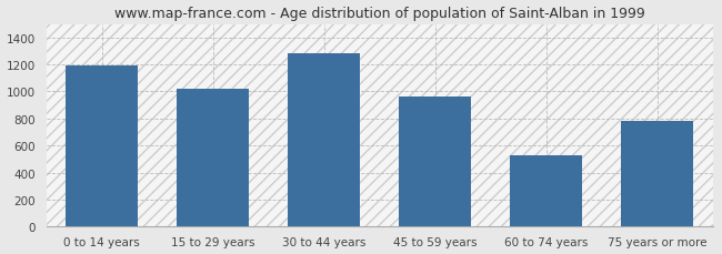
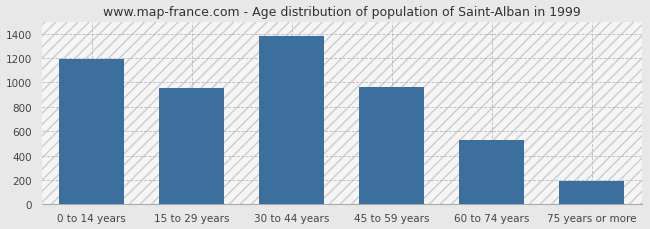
15 to 29 years: 1020 -> 960
30 to 44 years: 1280 -> 1380
75 years or more: 780 -> 190
